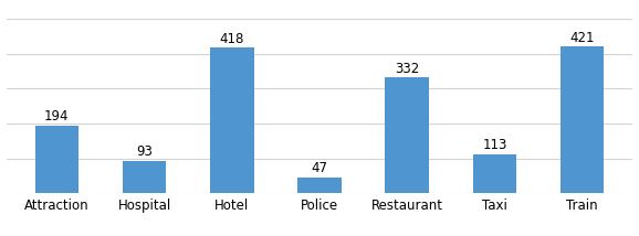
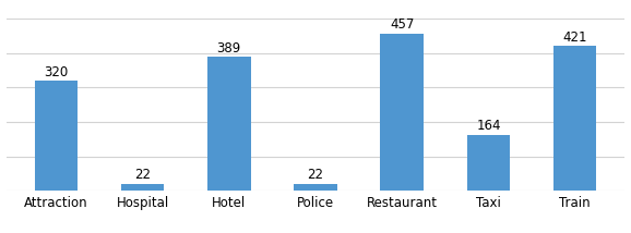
Attraction: 194 -> 320
Hospital: 93 -> 22
Hotel: 418 -> 389
Police: 47 -> 22
Restaurant: 332 -> 457
Taxi: 113 -> 164
